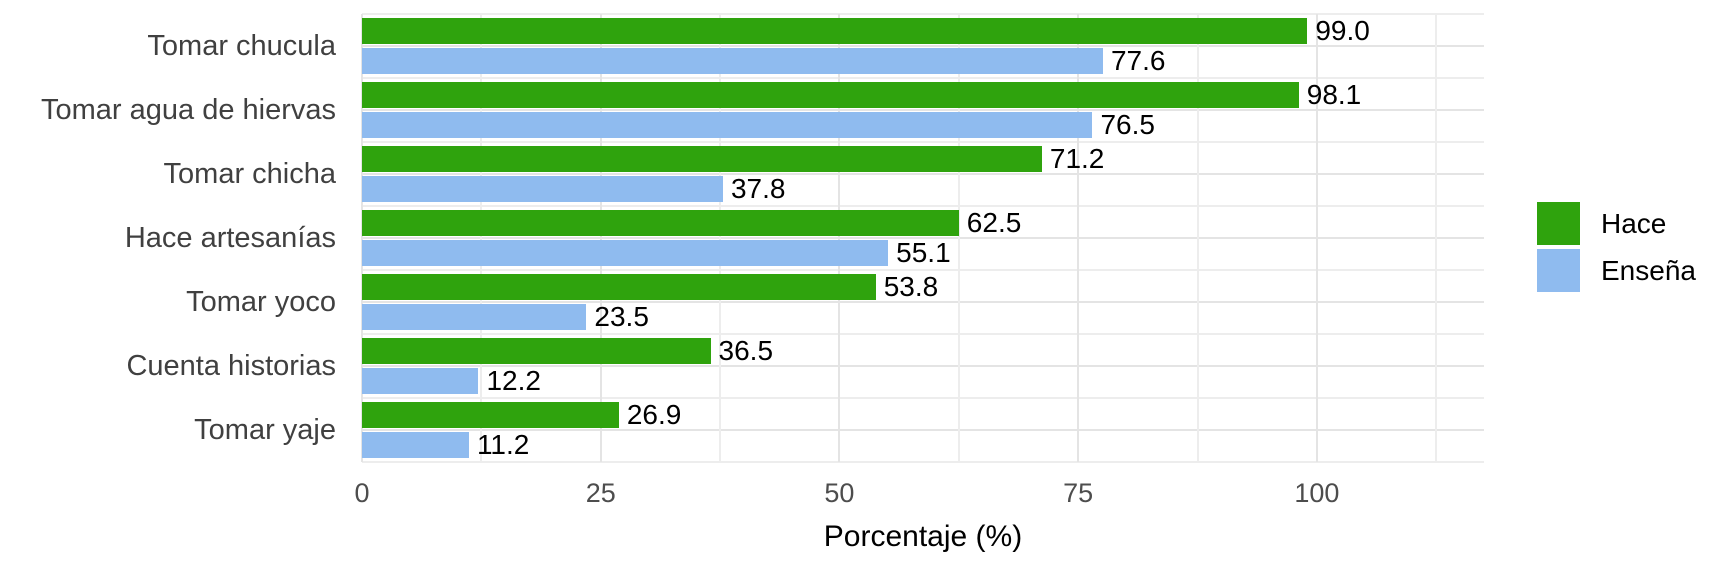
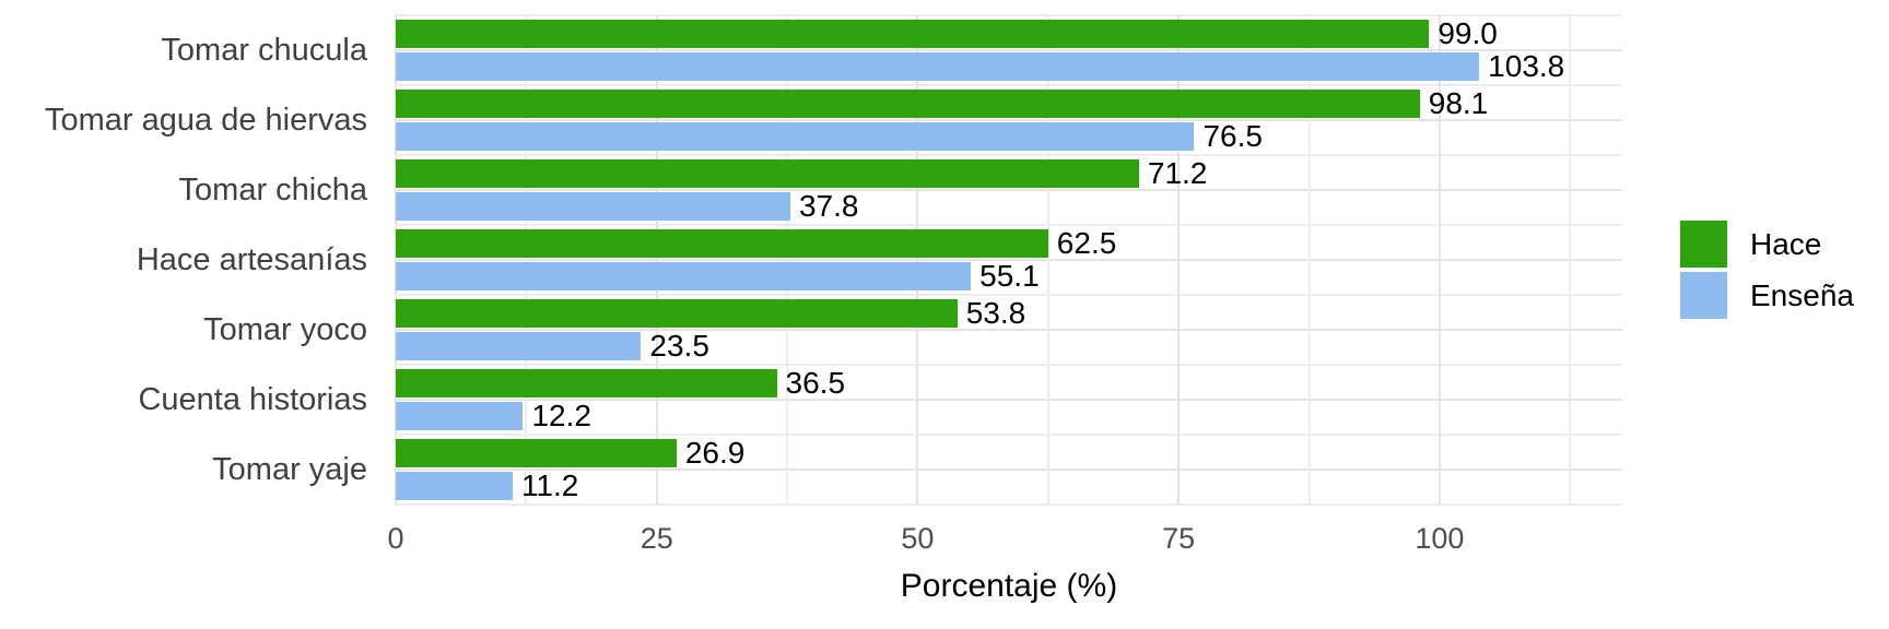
Enseña/Tomar chucula: 77.6 -> 103.8
